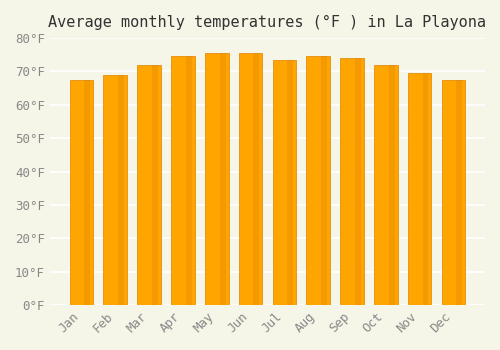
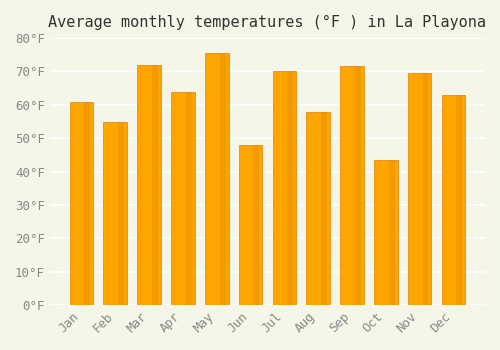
Jan: 67.5°F -> 61.0°F
Feb: 69.0°F -> 55.0°F
Apr: 74.5°F -> 64.0°F
Jun: 75.5°F -> 48.0°F
Jul: 73.5°F -> 70.0°F
Aug: 74.5°F -> 58.0°F
Sep: 74.0°F -> 71.5°F
Oct: 72.0°F -> 43.5°F
Dec: 67.5°F -> 63.0°F
